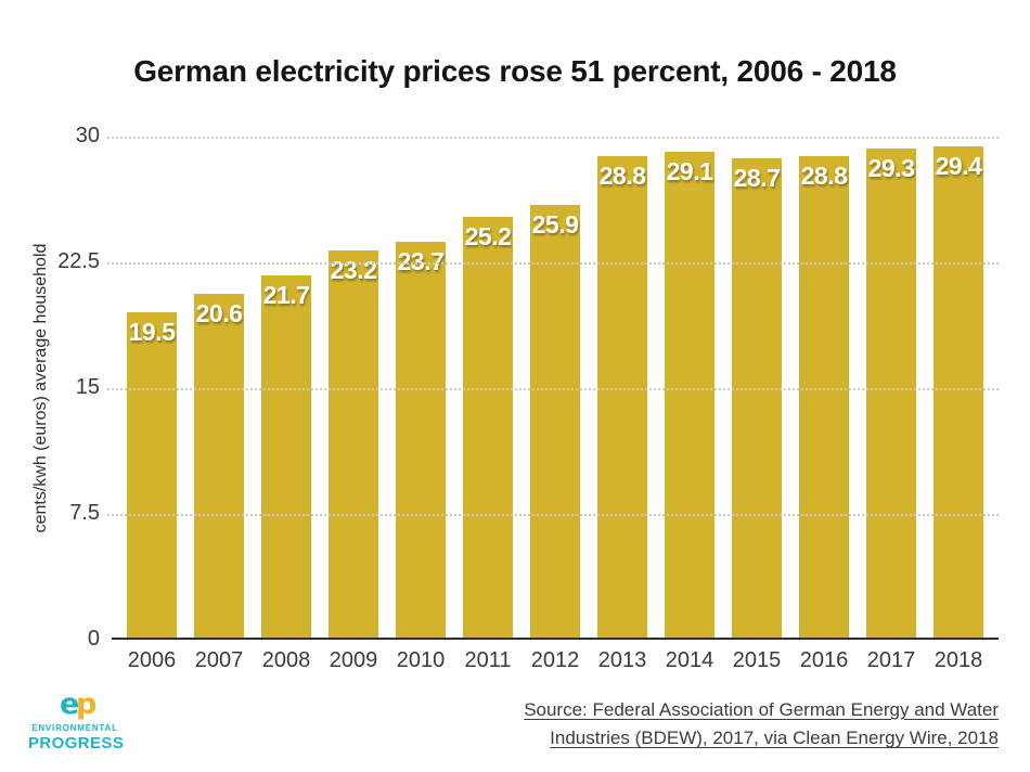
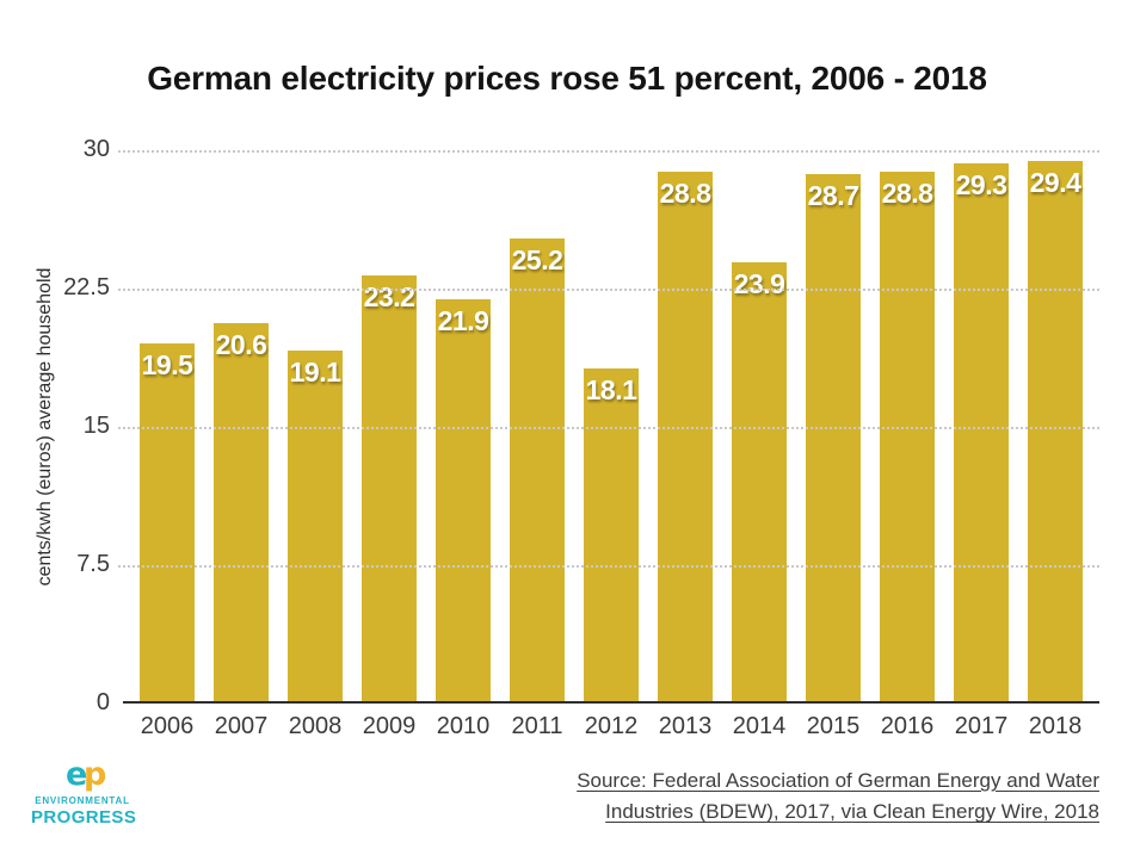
2008: 21.7 -> 19.1
2010: 23.7 -> 21.9
2012: 25.9 -> 18.1
2014: 29.1 -> 23.9
